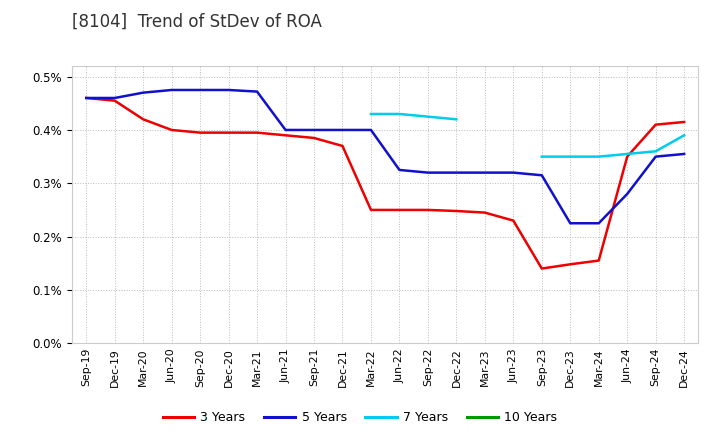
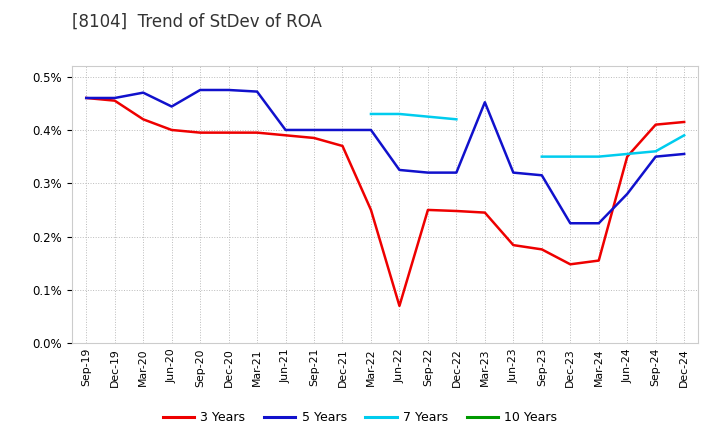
5 Years/Jun-20: 0.475% -> 0.444%
3 Years/Jun-22: 0.250% -> 0.070%
5 Years/Mar-23: 0.320% -> 0.452%
3 Years/Jun-23: 0.230% -> 0.184%
3 Years/Sep-23: 0.140% -> 0.176%
